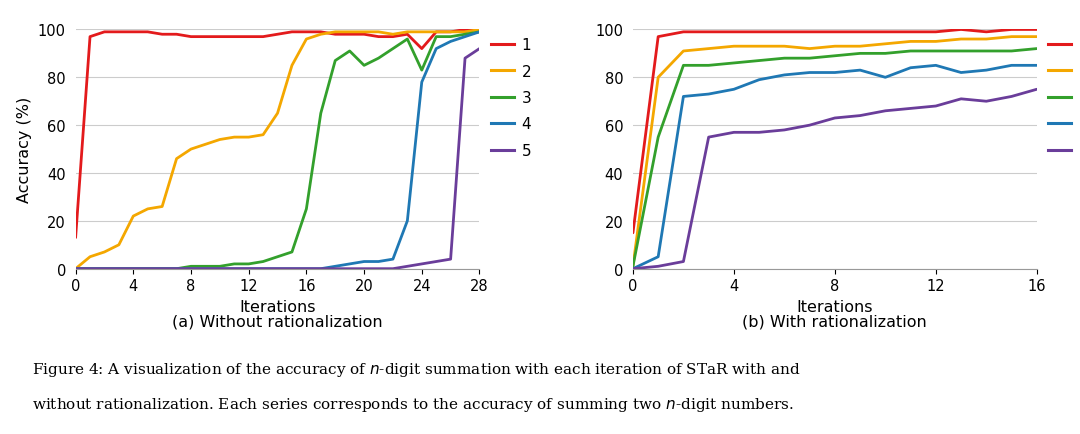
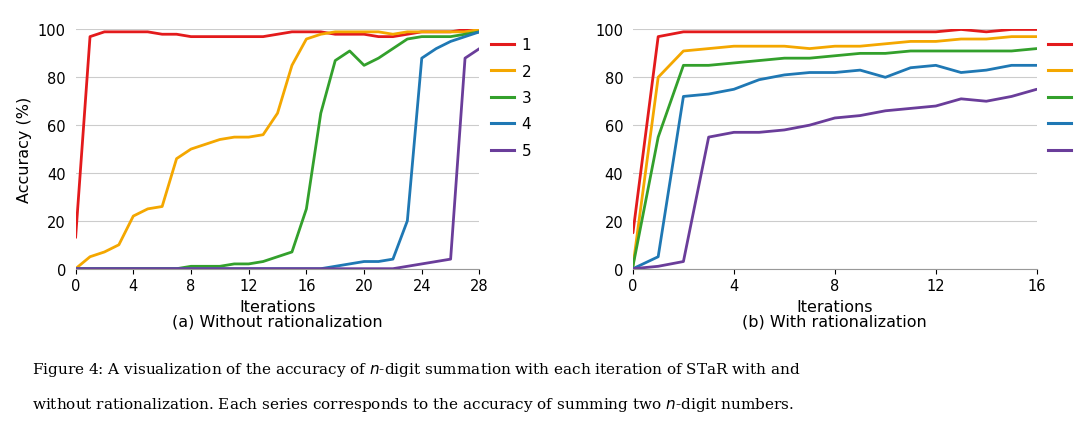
1/24: 92 -> 99
3/24: 83 -> 97
4/24: 78 -> 88
